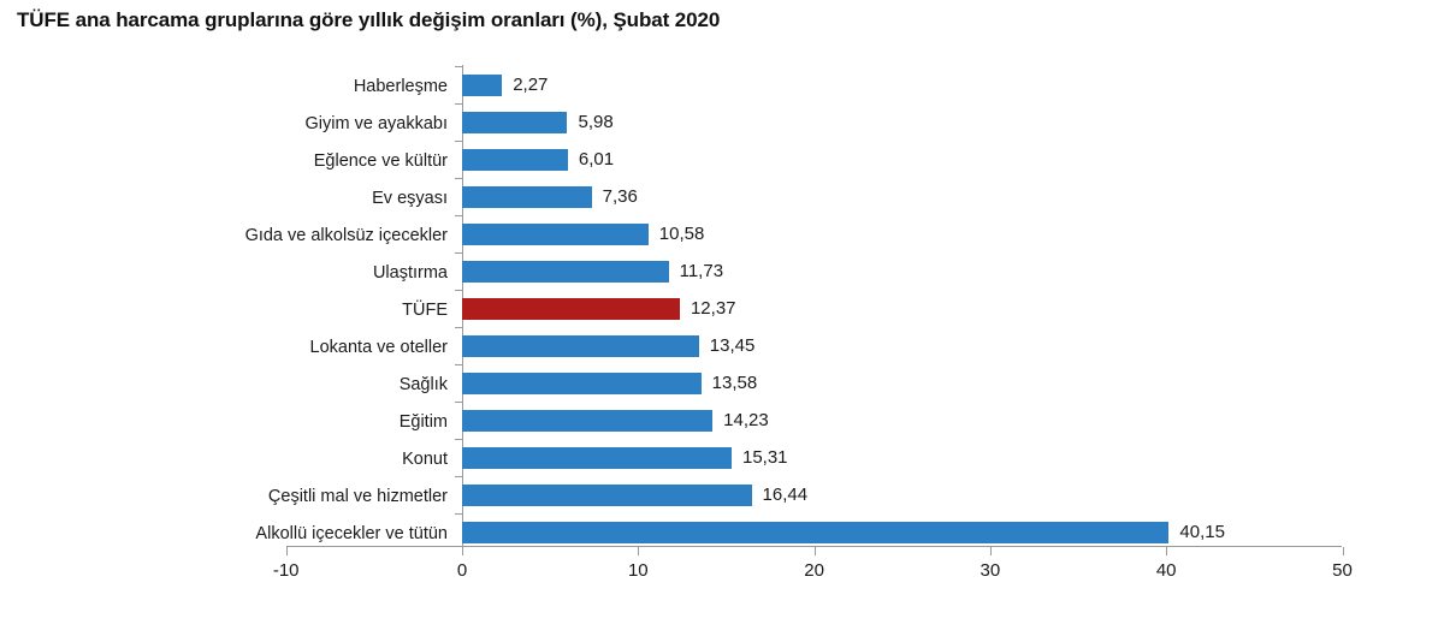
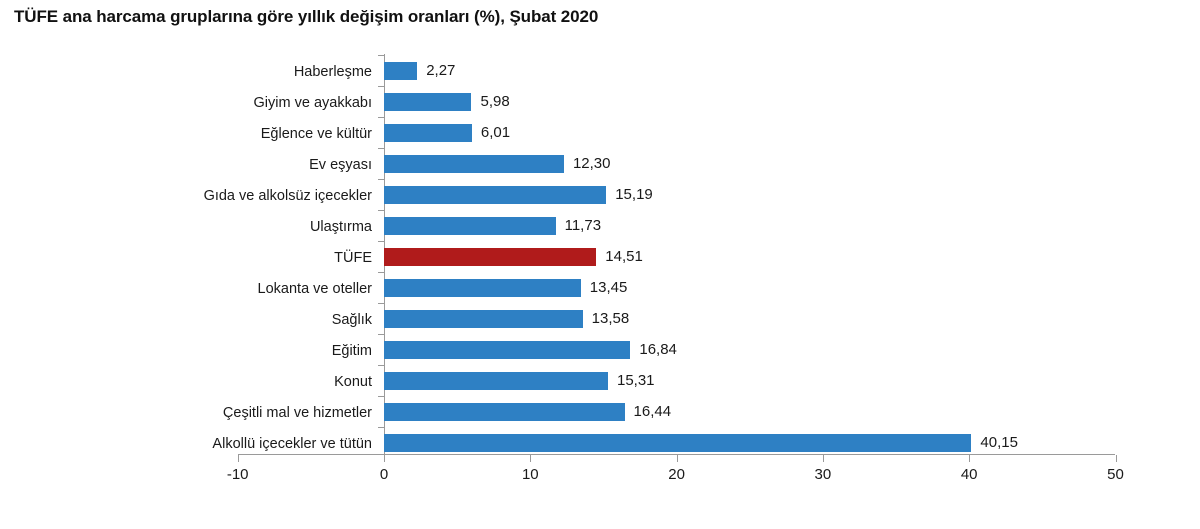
Ev eşyası: 7,36 -> 12,30
Gıda ve alkolsüz içecekler: 10,58 -> 15,19
TÜFE: 12,37 -> 14,51
Eğitim: 14,23 -> 16,84
